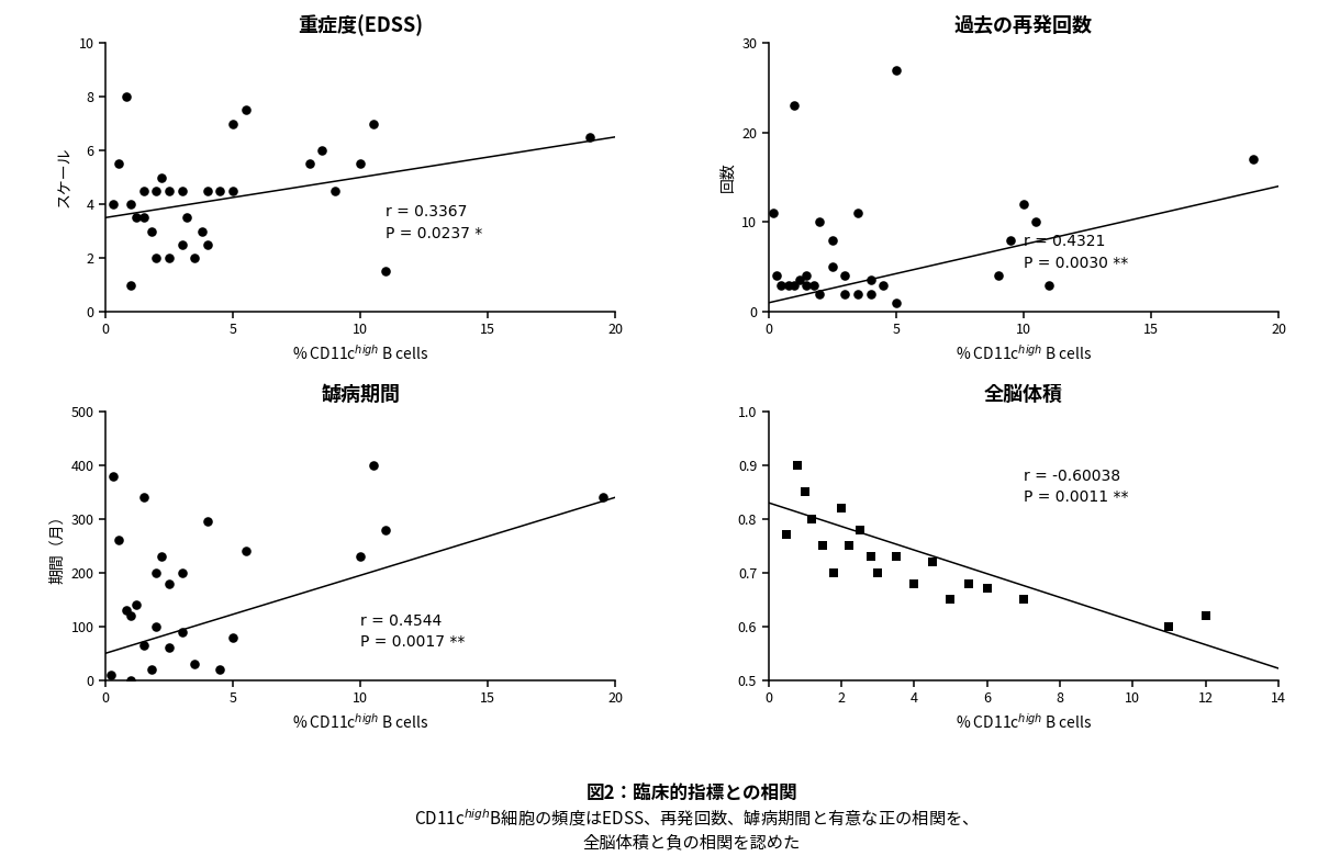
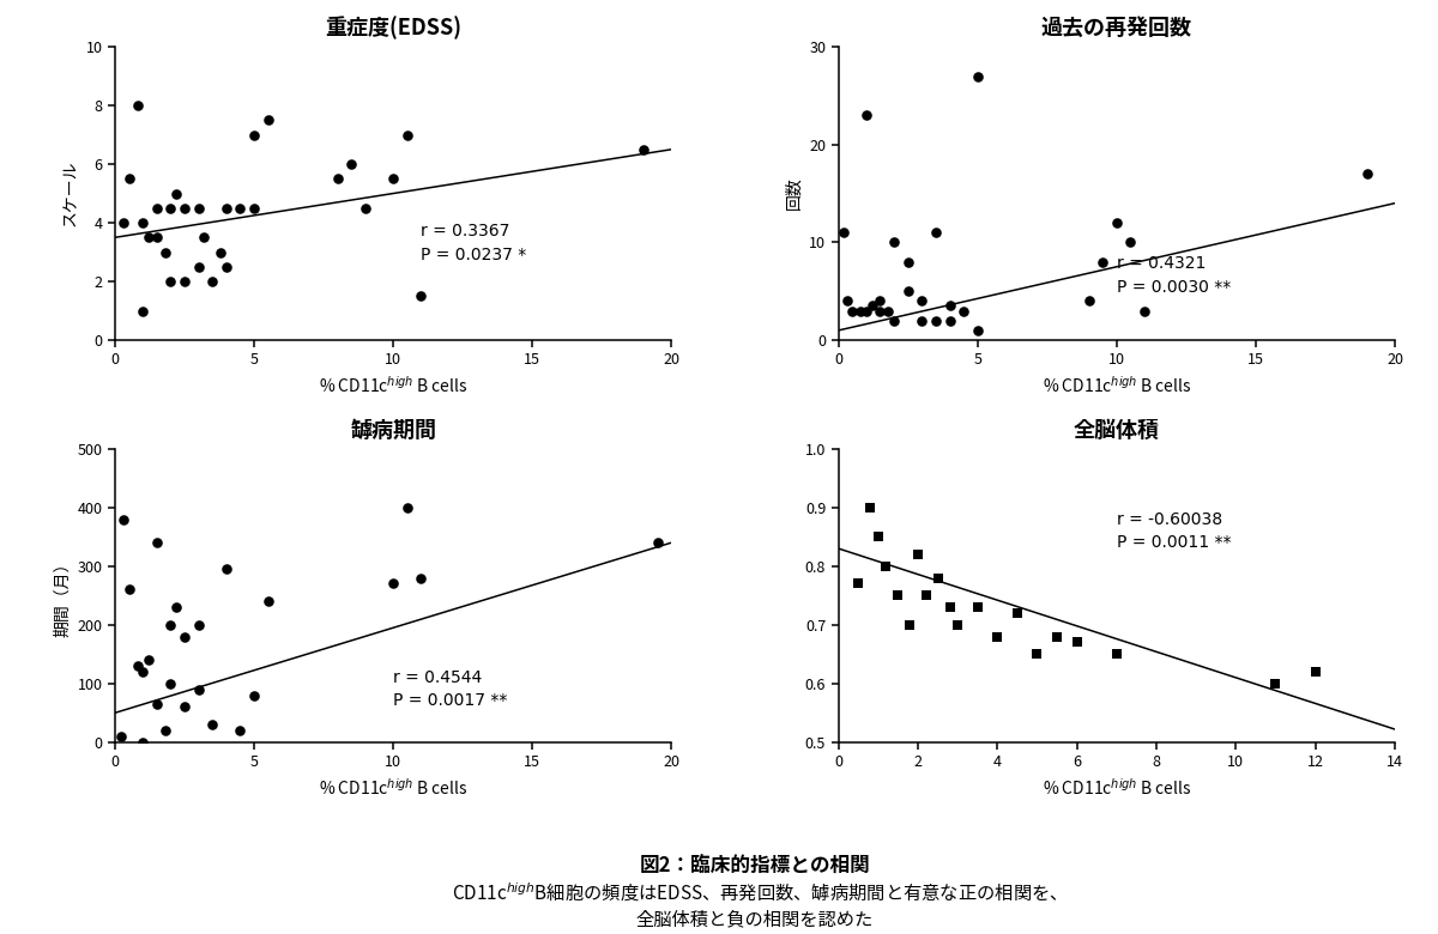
罅病期間/10: 230 -> 270
